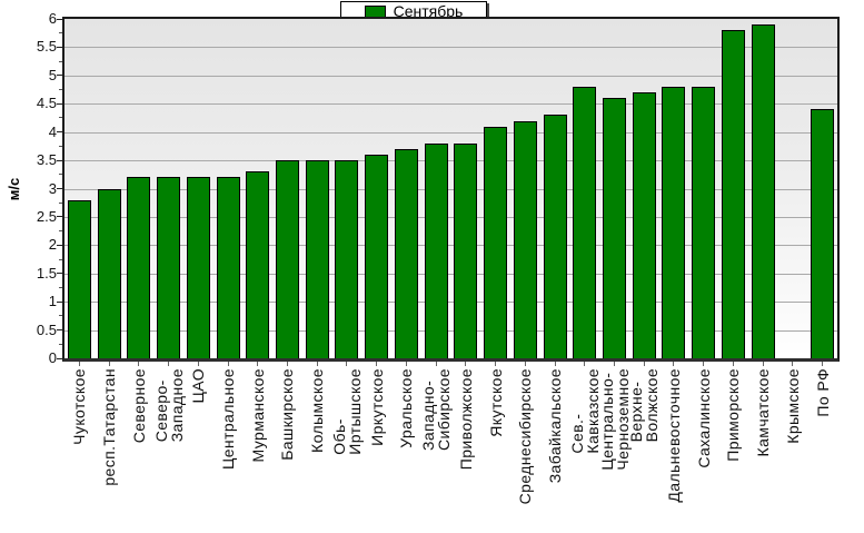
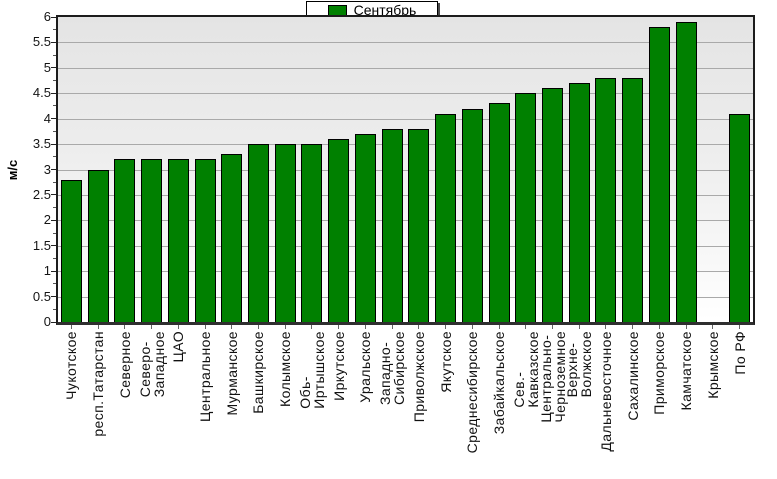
Сев.- Кавказское: 4.8 -> 4.5
По РФ: 4.4 -> 4.1
